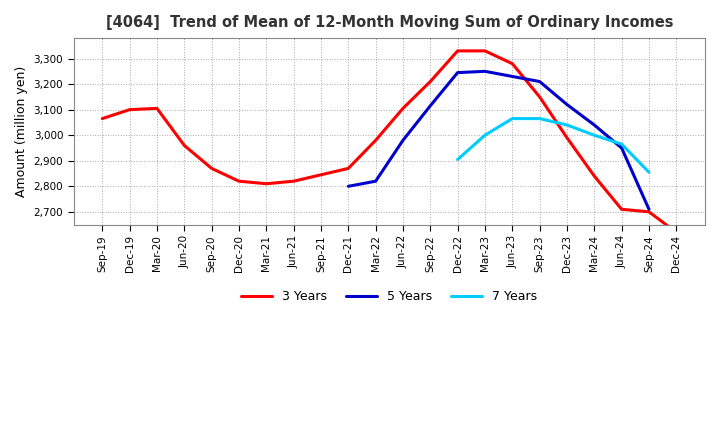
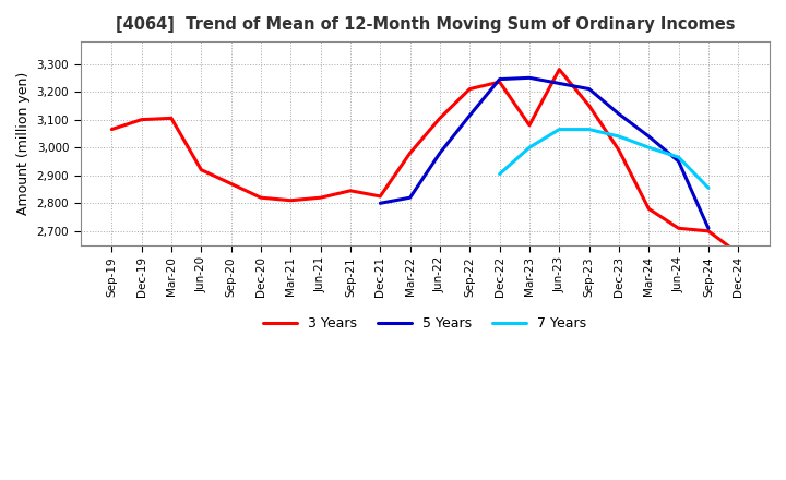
3 Years/Jun-20: 2,960 -> 2,920
3 Years/Dec-21: 2,870 -> 2,825
3 Years/Dec-22: 3,330 -> 3,235
3 Years/Mar-23: 3,330 -> 3,080
3 Years/Mar-24: 2,840 -> 2,780
